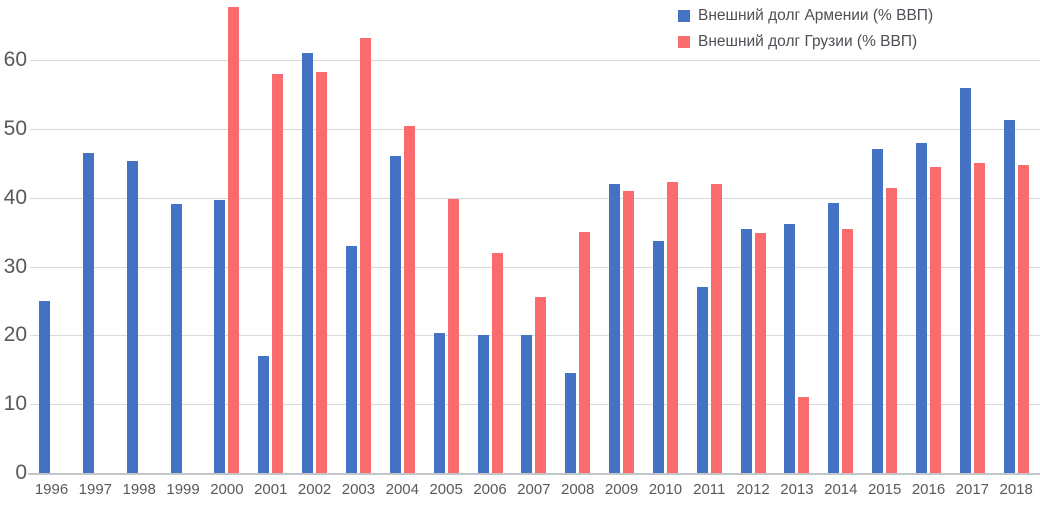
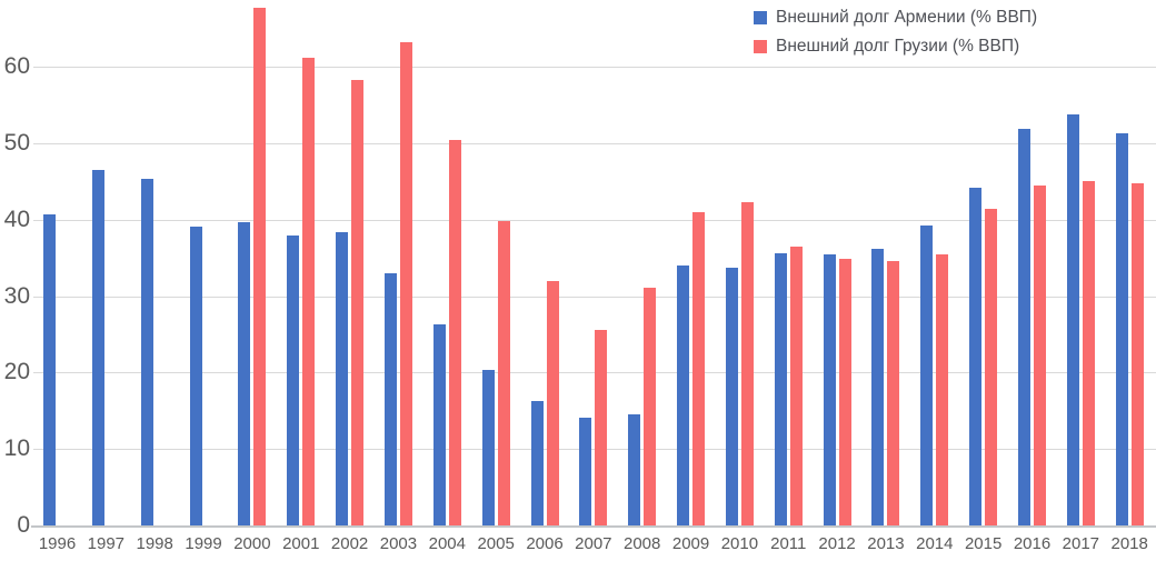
Внешний долг Армении (% ВВП)/1996: 25 -> 41
Внешний долг Армении (% ВВП)/2001: 17 -> 38
Внешний долг Грузии (% ВВП)/2001: 58 -> 61
Внешний долг Армении (% ВВП)/2002: 61 -> 38
Внешний долг Армении (% ВВП)/2004: 46 -> 26
Внешний долг Армении (% ВВП)/2006: 20 -> 16
Внешний долг Армении (% ВВП)/2007: 20 -> 14
Внешний долг Грузии (% ВВП)/2008: 35 -> 31
Внешний долг Армении (% ВВП)/2009: 42 -> 34
Внешний долг Армении (% ВВП)/2011: 27 -> 36
Внешний долг Грузии (% ВВП)/2011: 42 -> 36
Внешний долг Грузии (% ВВП)/2013: 11 -> 35
Внешний долг Армении (% ВВП)/2015: 47 -> 44
Внешний долг Армении (% ВВП)/2016: 48 -> 52
Внешний долг Армении (% ВВП)/2017: 56 -> 54
